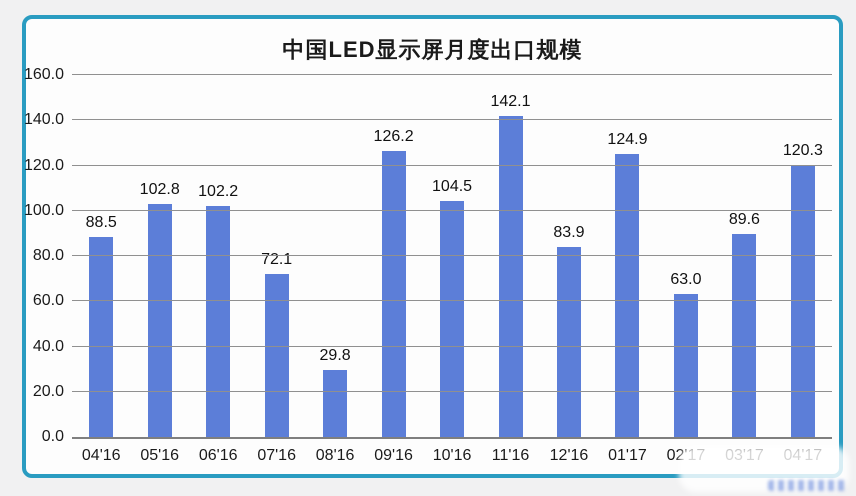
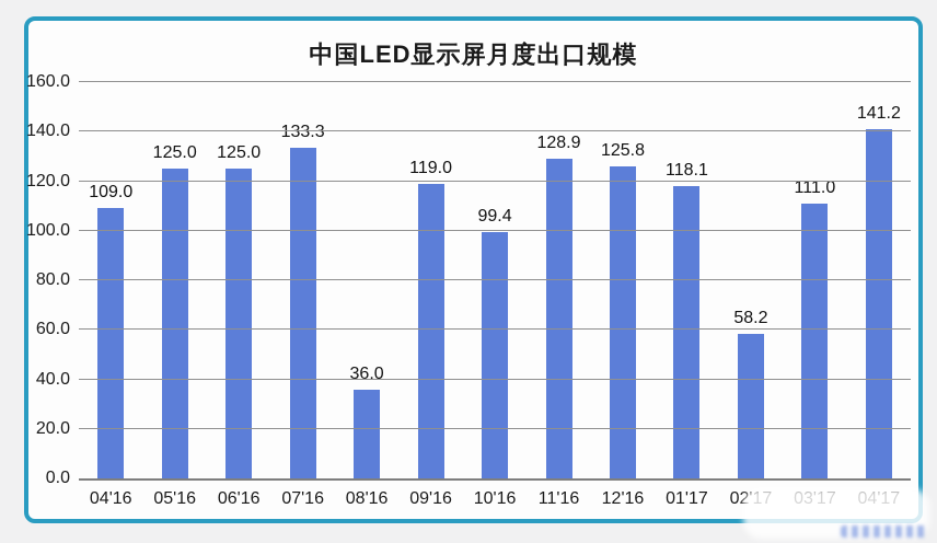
04'16: 88.5 -> 109.0
05'16: 102.8 -> 125.0
06'16: 102.2 -> 125.0
07'16: 72.1 -> 133.3
08'16: 29.8 -> 36.0
09'16: 126.2 -> 119.0
10'16: 104.5 -> 99.4
11'16: 142.1 -> 128.9
12'16: 83.9 -> 125.8
01'17: 124.9 -> 118.1
02'17: 63.0 -> 58.2
03'17: 89.6 -> 111.0
04'17: 120.3 -> 141.2
